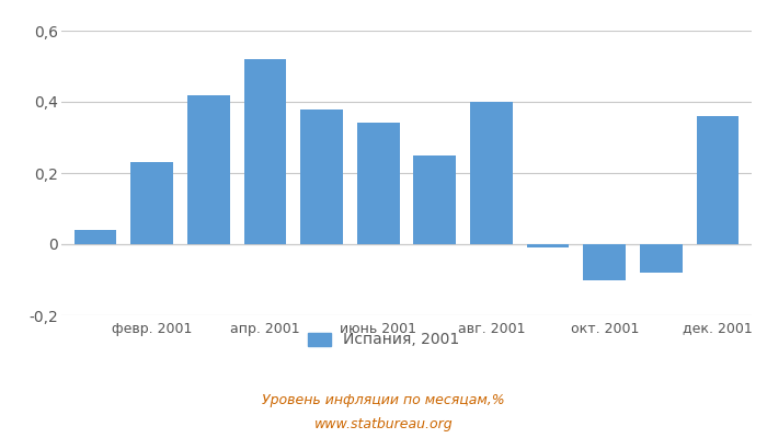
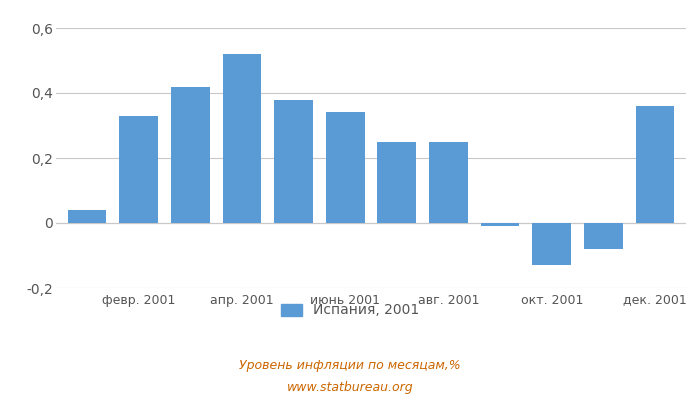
февр. 2001: 0,23 -> 0,33
авг. 2001: 0,40 -> 0,25
окт. 2001: -0,10 -> -0,13
